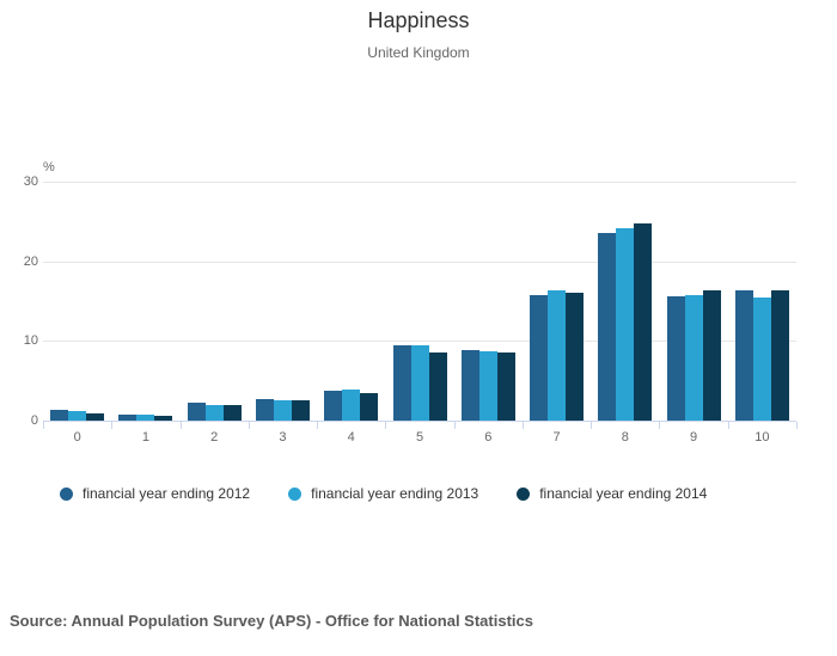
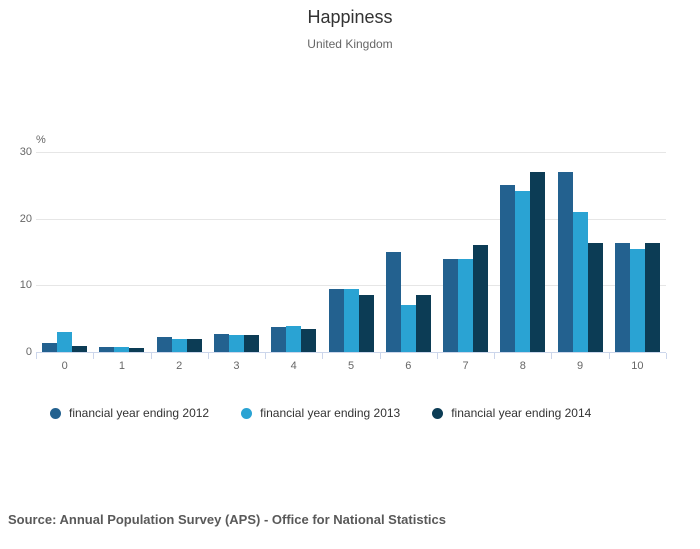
financial year ending 2013/0: 1 -> 3
financial year ending 2012/6: 9 -> 15
financial year ending 2013/6: 9 -> 7
financial year ending 2012/7: 16 -> 14
financial year ending 2013/7: 16 -> 14
financial year ending 2012/8: 24 -> 25
financial year ending 2014/8: 25 -> 27
financial year ending 2012/9: 16 -> 27
financial year ending 2013/9: 16 -> 21
